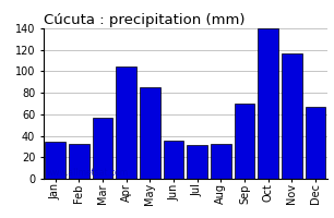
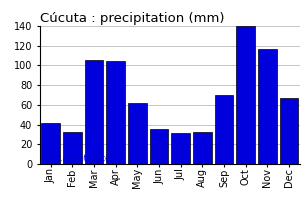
Jan: 35 -> 42
Mar: 57 -> 106
May: 85 -> 62
